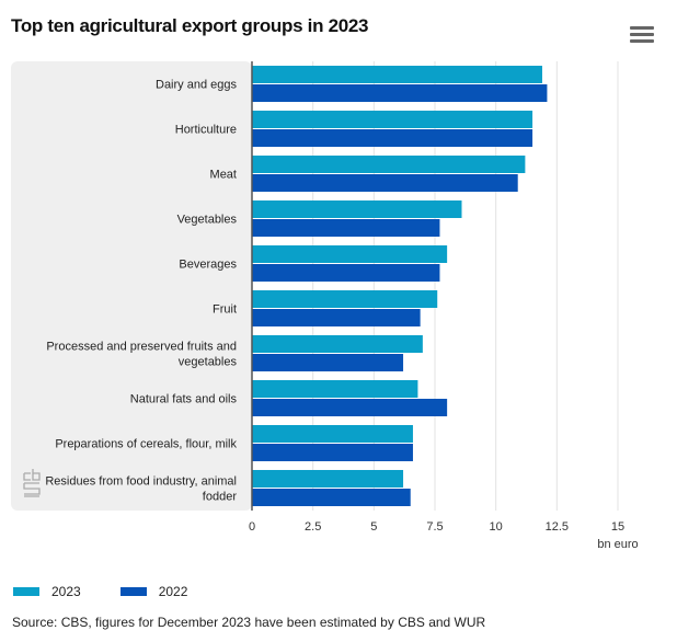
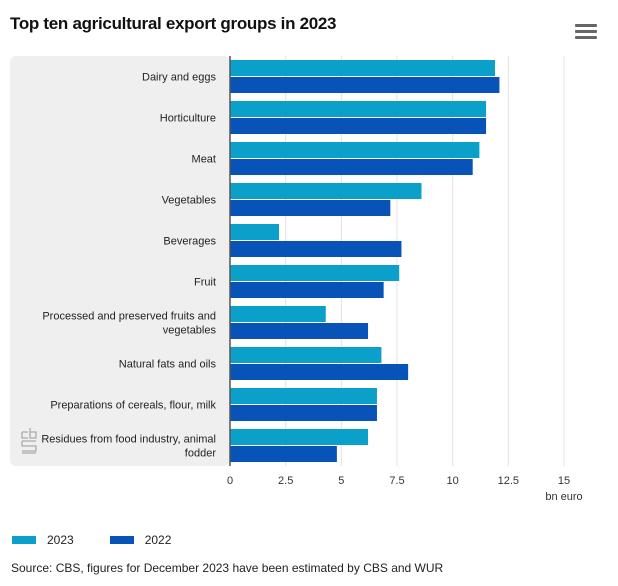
2022/Vegetables: 7.7 -> 7.2
2023/Beverages: 8.0 -> 2.2
2023/Processed and preserved fruits and vegetables: 7.0 -> 4.3
2022/Residues from food industry, animal fodder: 6.5 -> 4.8
